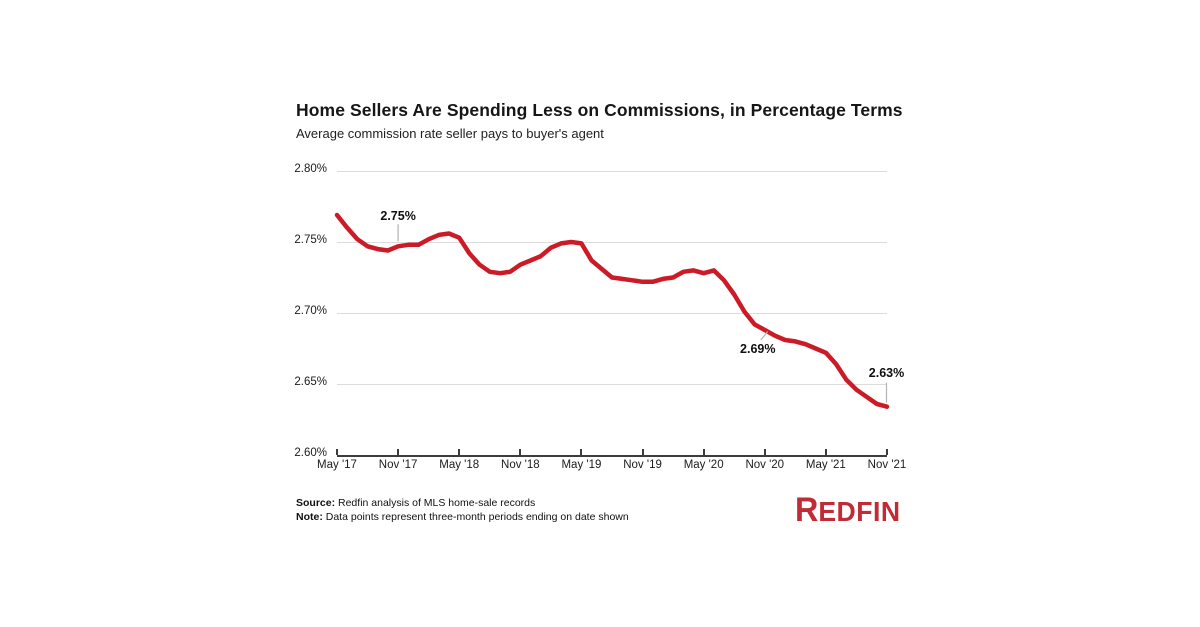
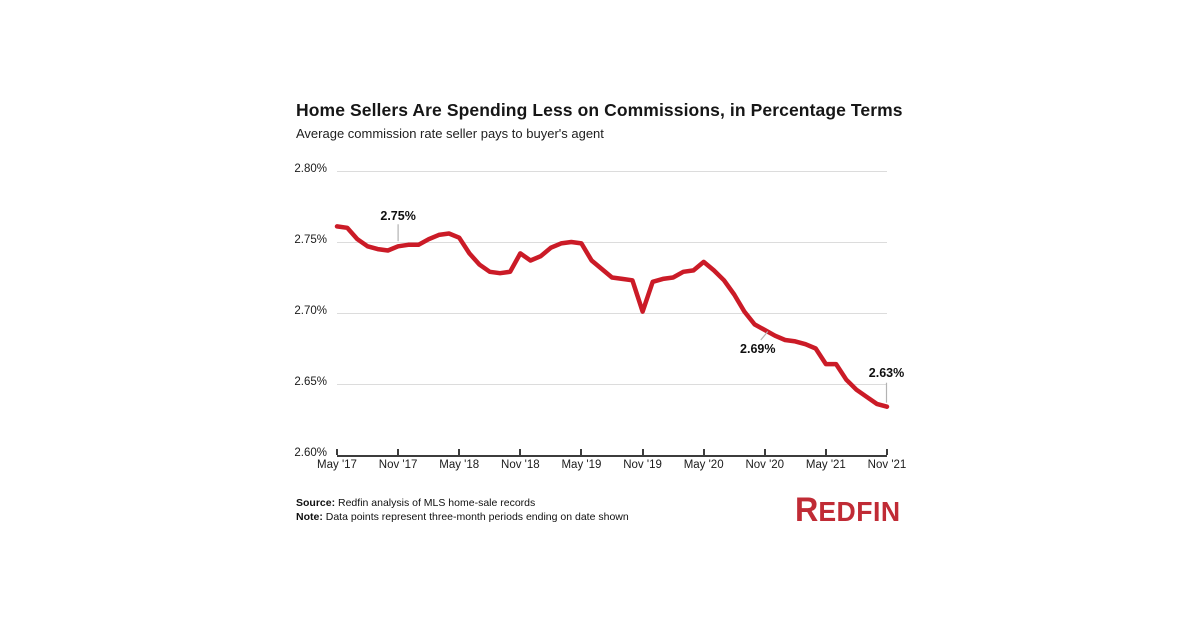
May '17: 2.769% -> 2.761%
Nov '18: 2.734% -> 2.742%
Nov '19: 2.722% -> 2.701%
May '20: 2.728% -> 2.736%
May '21: 2.672% -> 2.664%
